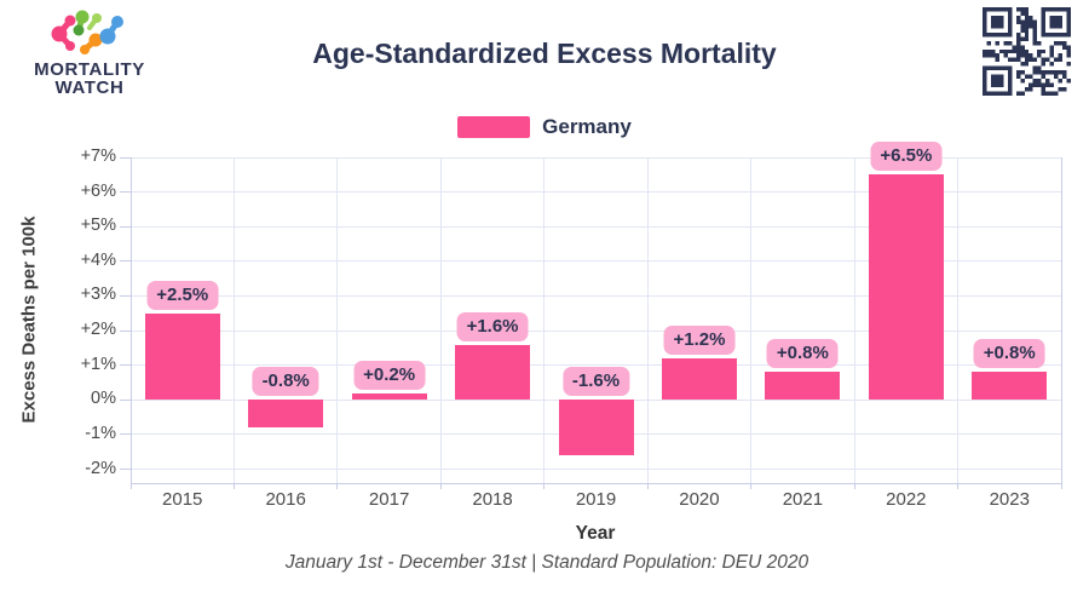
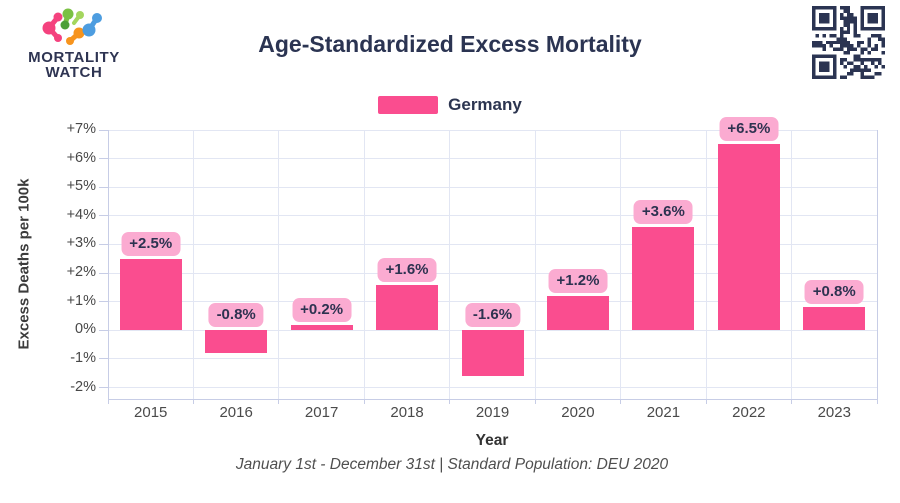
2021: +0.8% -> +3.6%
